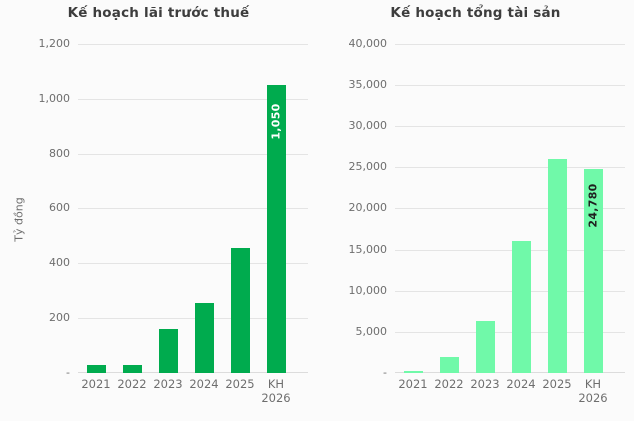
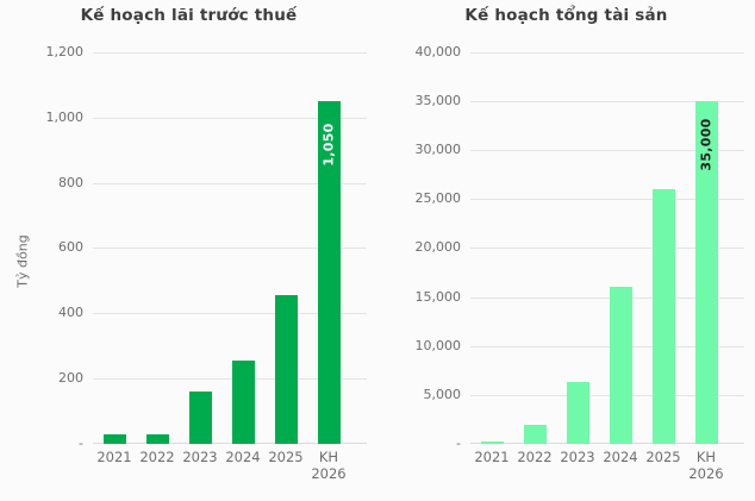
Kế hoạch tổng tài sản/KH 2026: 24,780 -> 35,000
